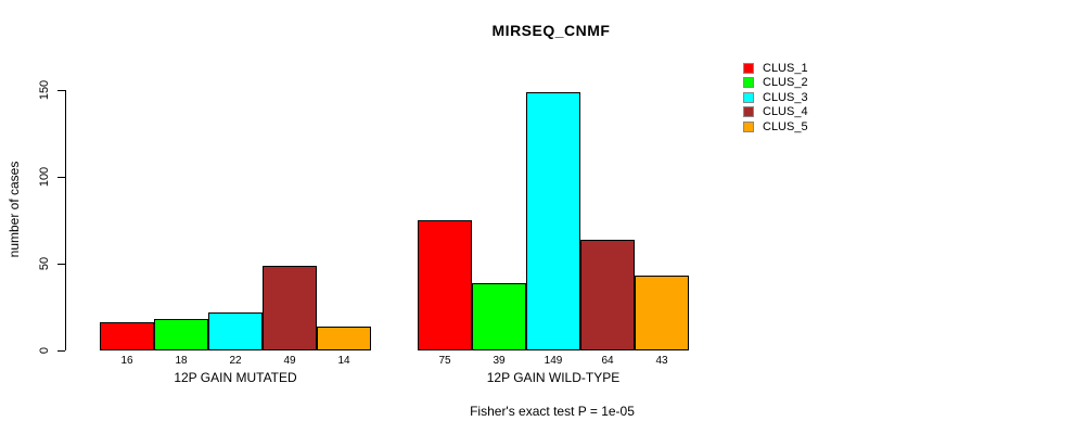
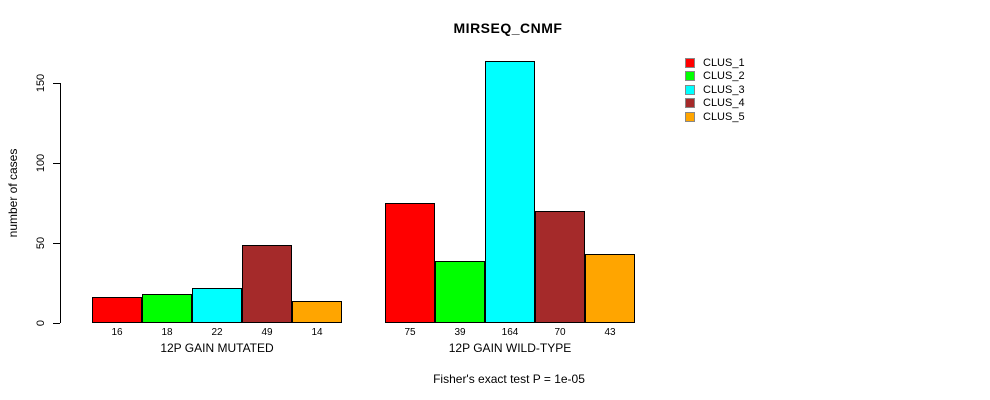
CLUS_3/12P GAIN WILD-TYPE: 149 -> 164
CLUS_4/12P GAIN WILD-TYPE: 64 -> 70
